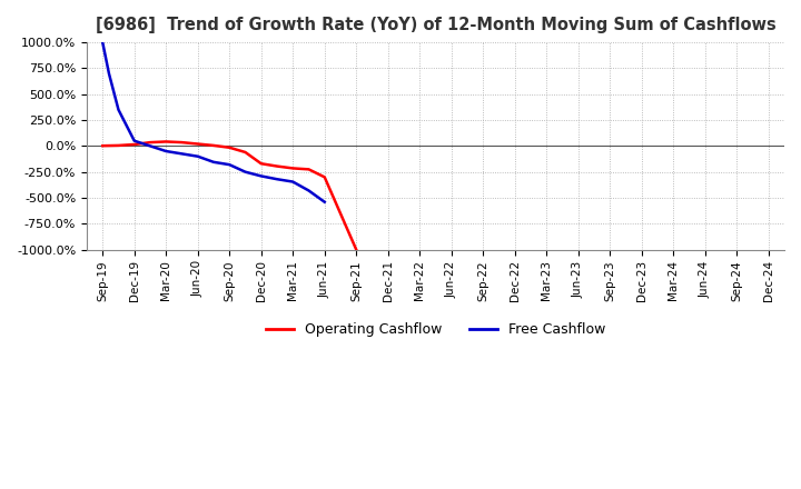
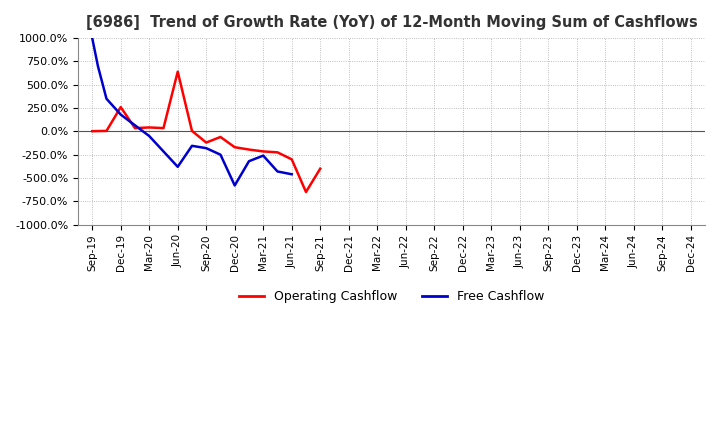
Operating Cashflow/Dec-19: 20% -> 260%
Free Cashflow/Dec-19: 50% -> 180%
Operating Cashflow/Jun-20: 20% -> 640%
Free Cashflow/Jun-20: -100% -> -380%
Operating Cashflow/Sep-20: -20% -> -120%
Free Cashflow/Dec-20: -290% -> -580%
Free Cashflow/Mar-21: -340% -> -260%
Free Cashflow/Jun-21: -540% -> -460%
Operating Cashflow/Sep-21: -1000% -> -400%
